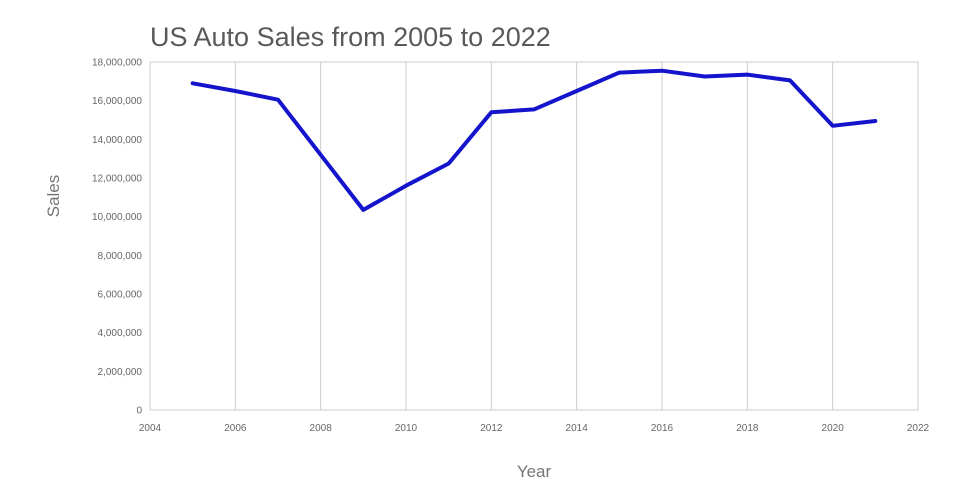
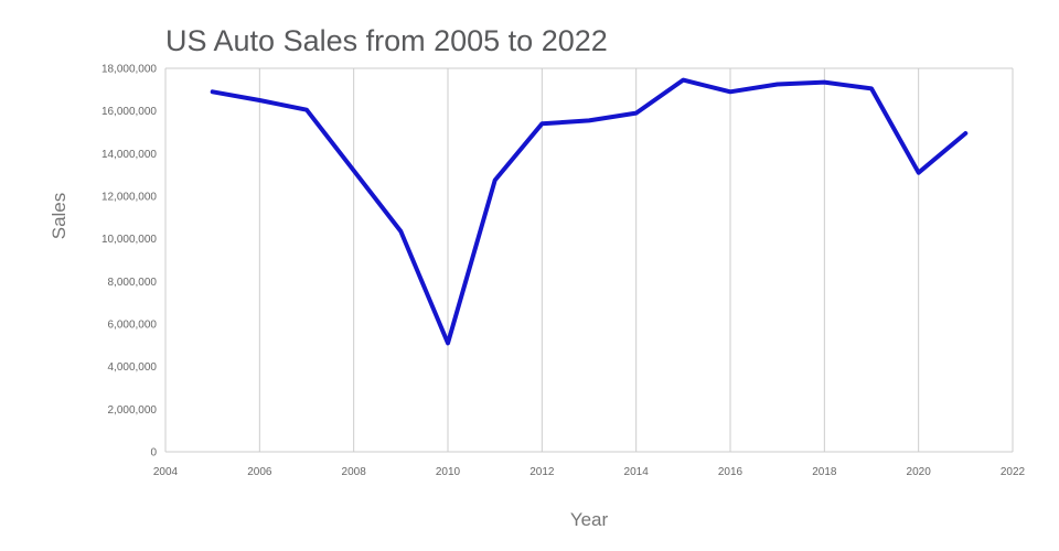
2010: 11600000 -> 5100000
2014: 16500000 -> 15900000
2016: 17600000 -> 16900000
2020: 14700000 -> 13100000
